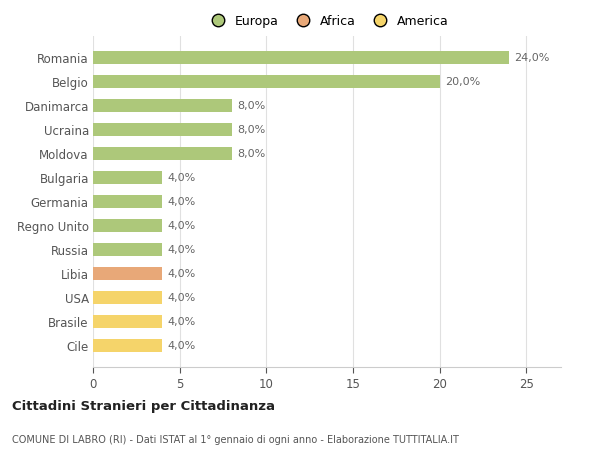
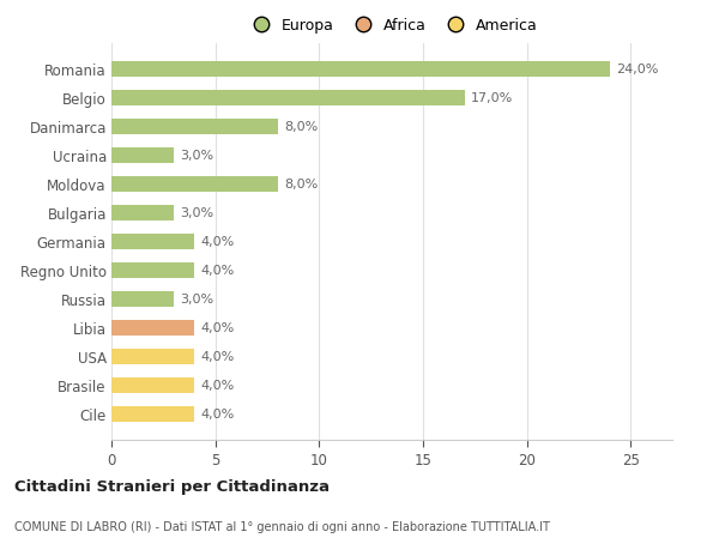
Belgio: 20,0% -> 17,0%
Ucraina: 8,0% -> 3,0%
Bulgaria: 4,0% -> 3,0%
Russia: 4,0% -> 3,0%
